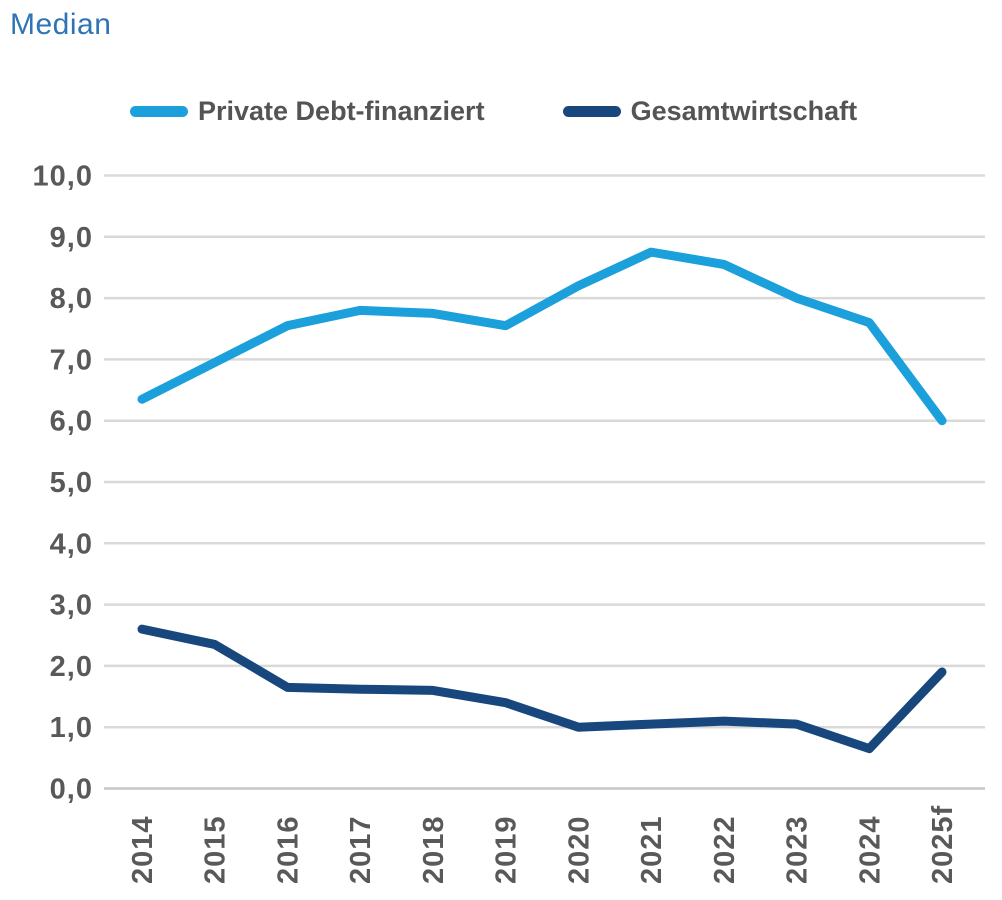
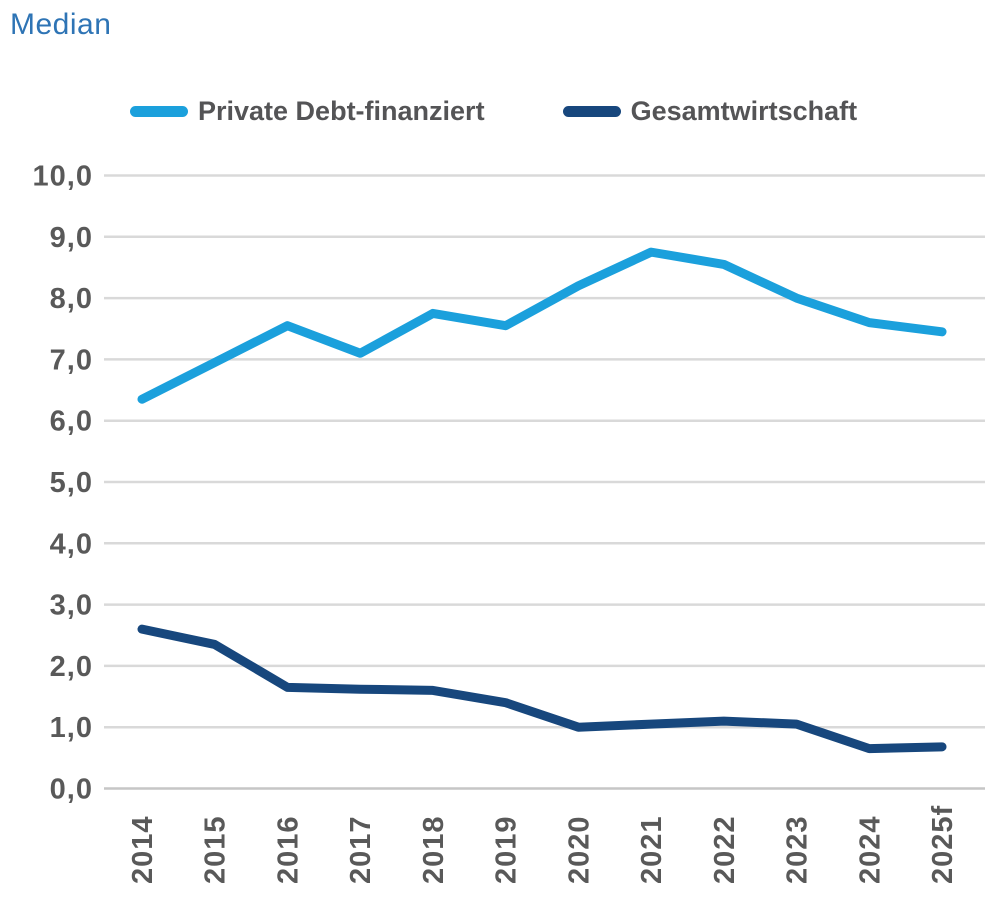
Private Debt-finanziert/2017: 7,8 -> 7,1
Private Debt-finanziert/2025f: 6,0 -> 7,5
Gesamtwirtschaft/2025f: 1,9 -> 0,7
